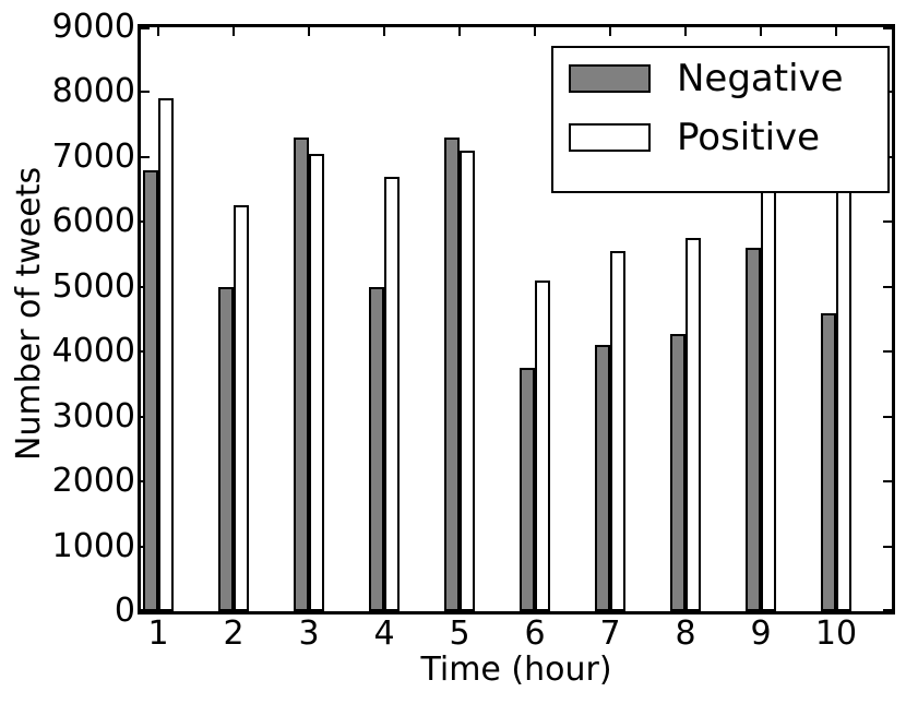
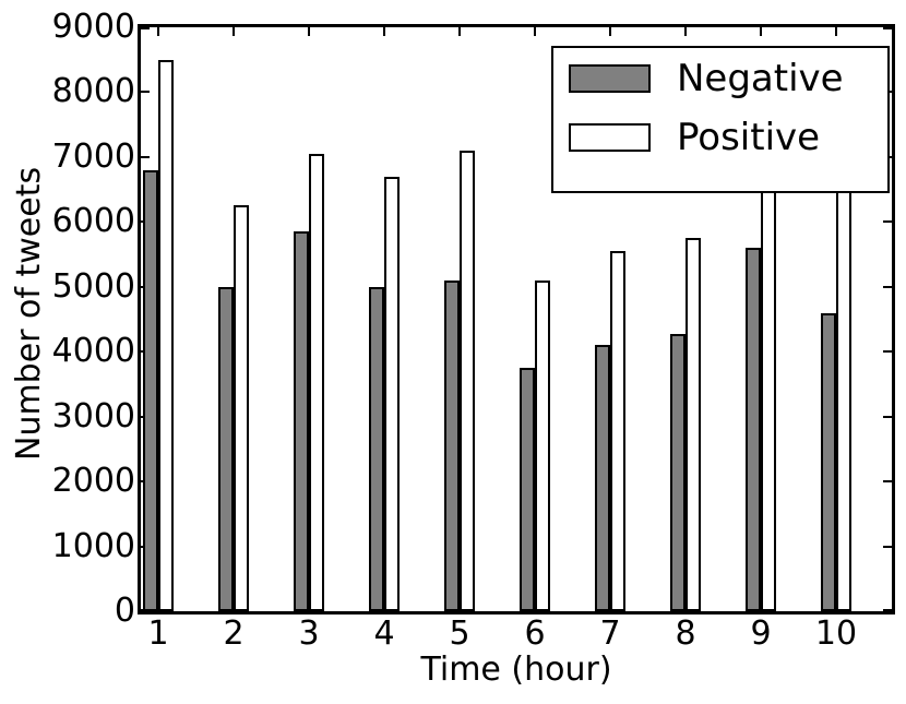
Positive/1: 7900 -> 8500
Negative/3: 7300 -> 5800
Negative/5: 7300 -> 5100
